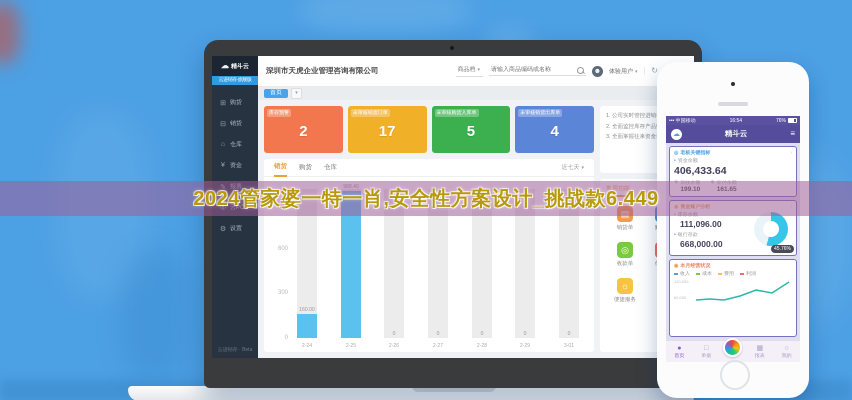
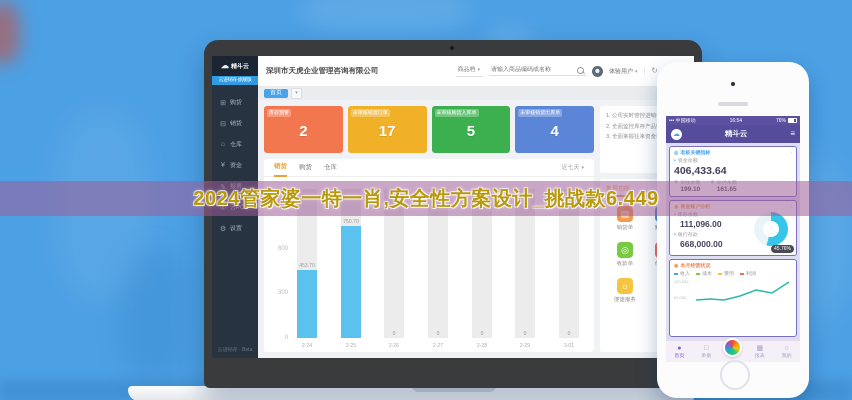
2-24: 160.00 -> 453.70
2-25: 988.40 -> 750.70
